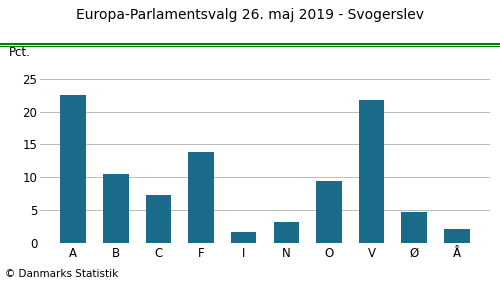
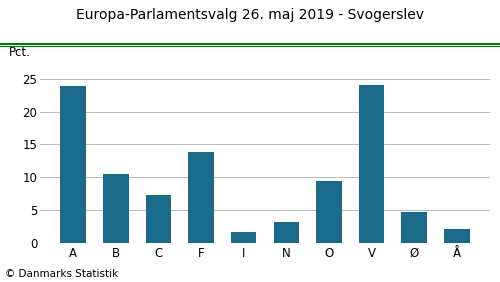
A: 22.6 -> 23.9
V: 21.8 -> 24.1
